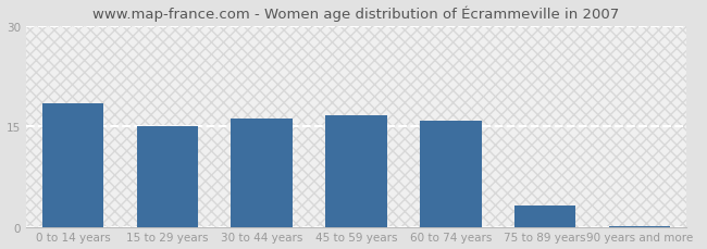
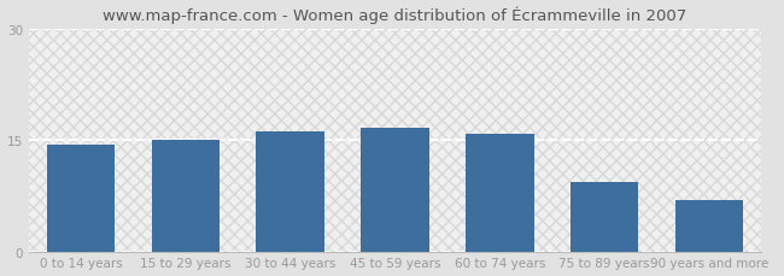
0 to 14 years: 18.5 -> 14.4
75 to 89 years: 3.2 -> 9.4
90 years and more: 0.1 -> 7.0
